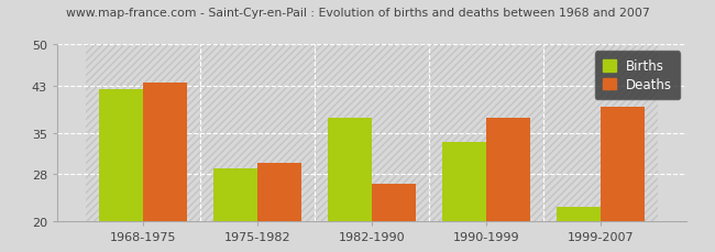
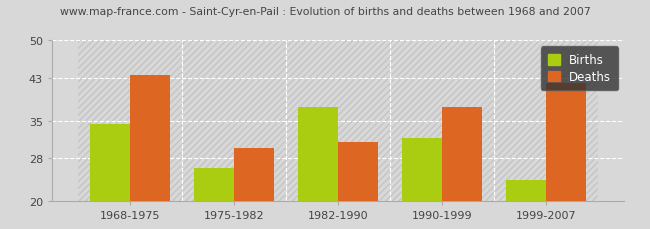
Births/1968-1975: 42.5 -> 34.4
Births/1975-1982: 29.0 -> 26.2
Deaths/1982-1990: 26.5 -> 31.0
Births/1990-1999: 33.5 -> 31.8
Births/1999-2007: 22.5 -> 24.0
Deaths/1999-2007: 39.5 -> 42.0
